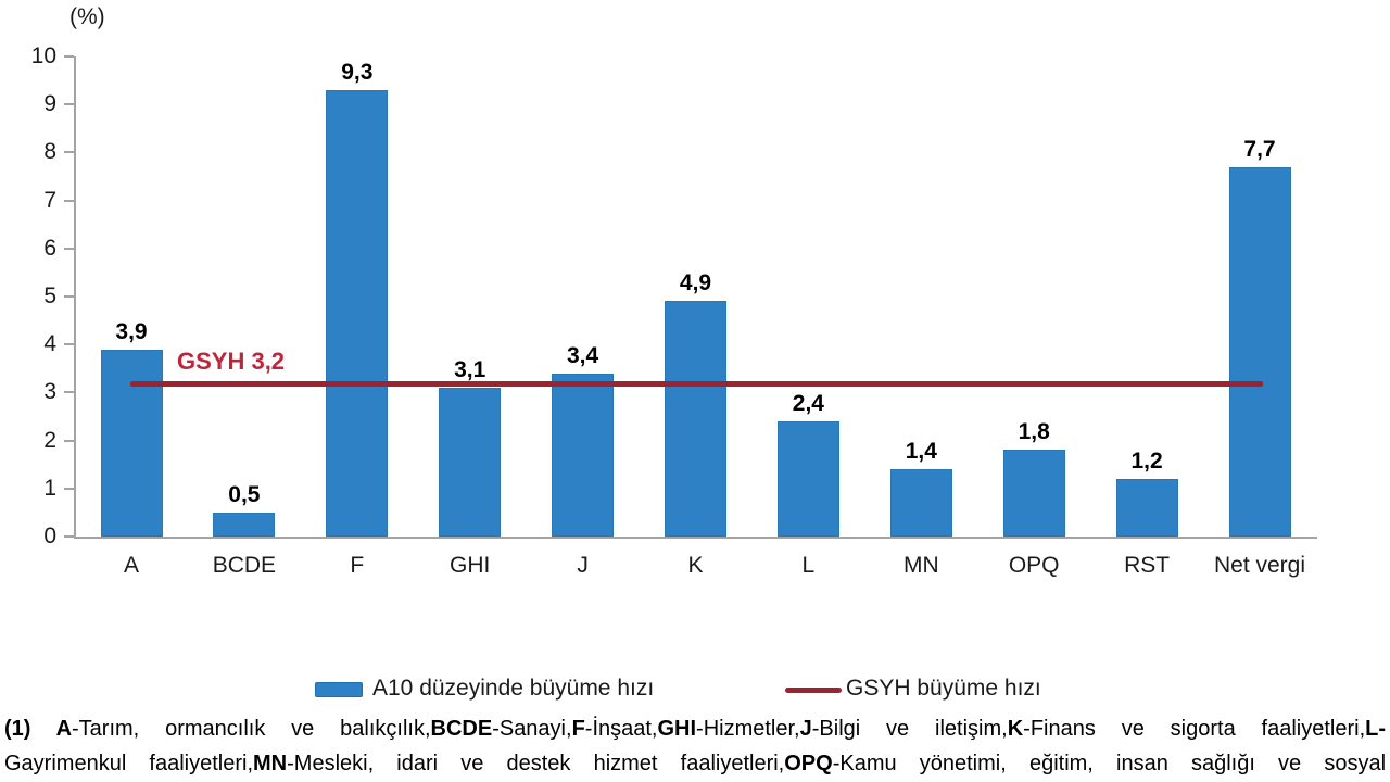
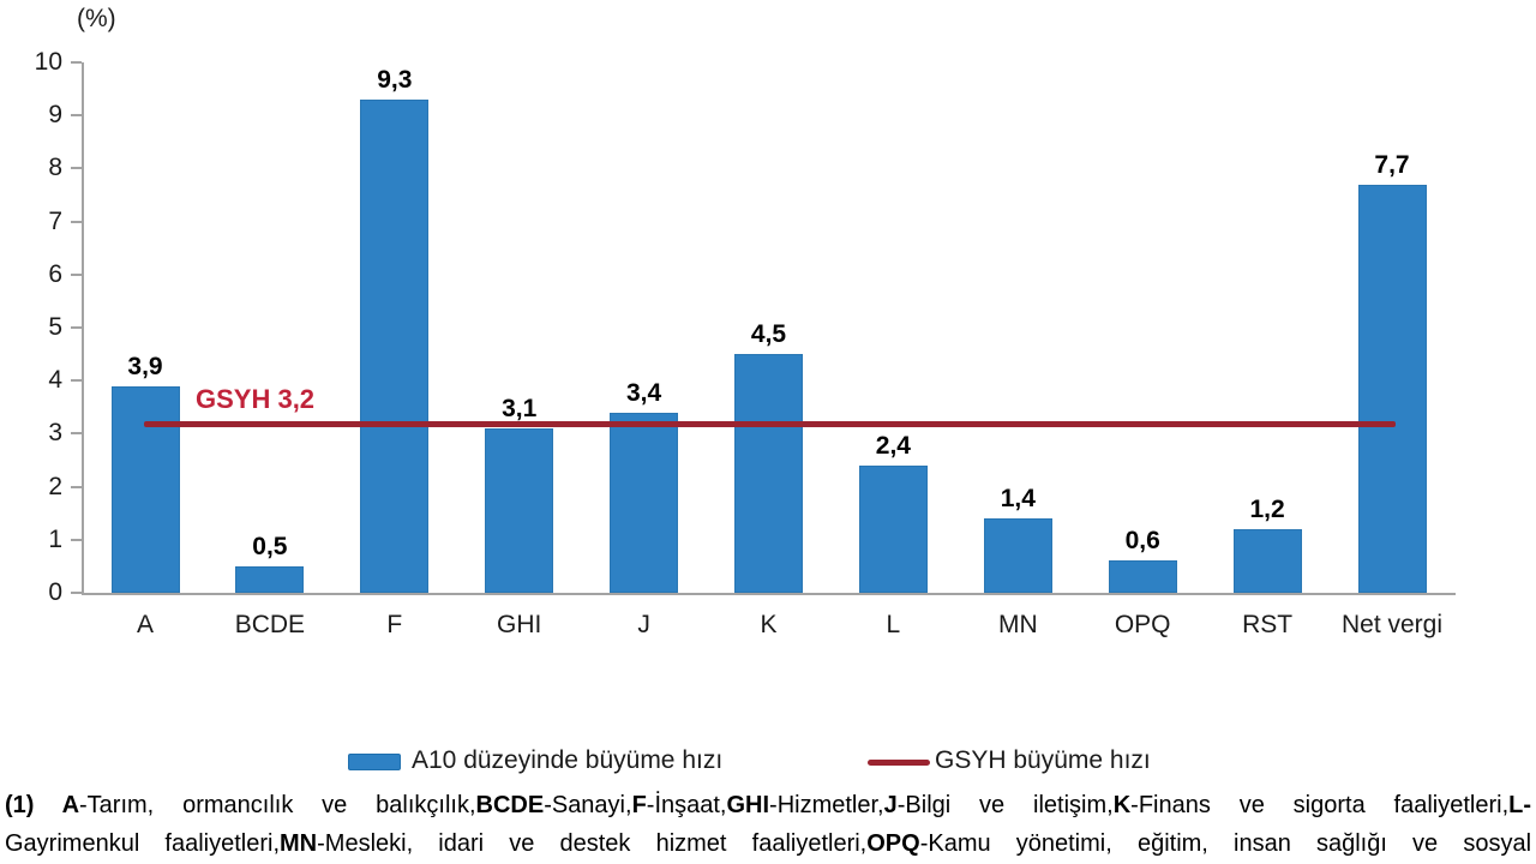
K: 4,9 -> 4,5
OPQ: 1,8 -> 0,6
